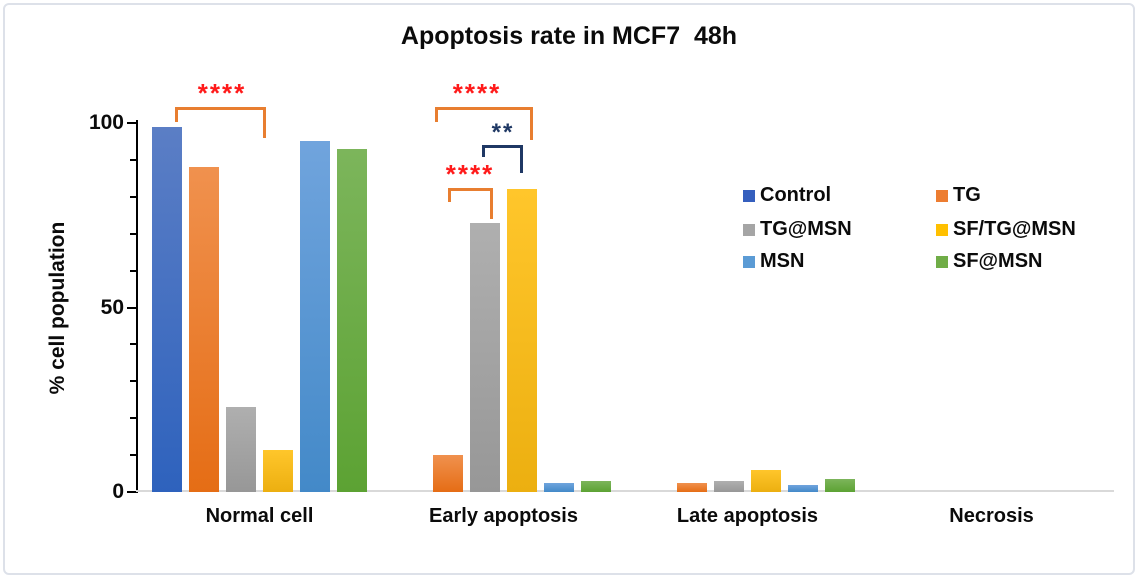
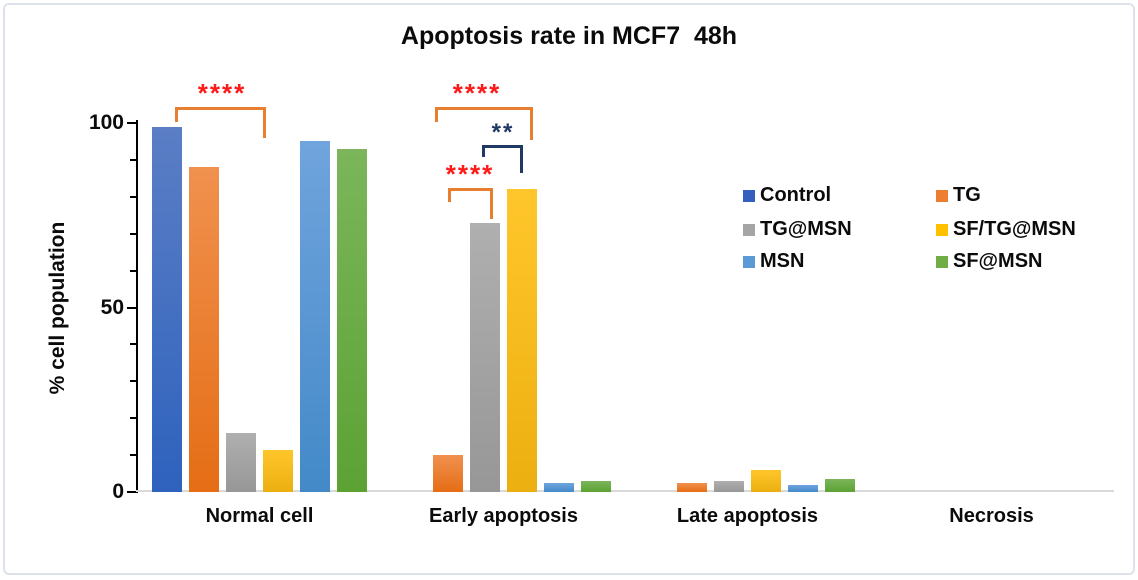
TG@MSN/Normal cell: 23 -> 16
